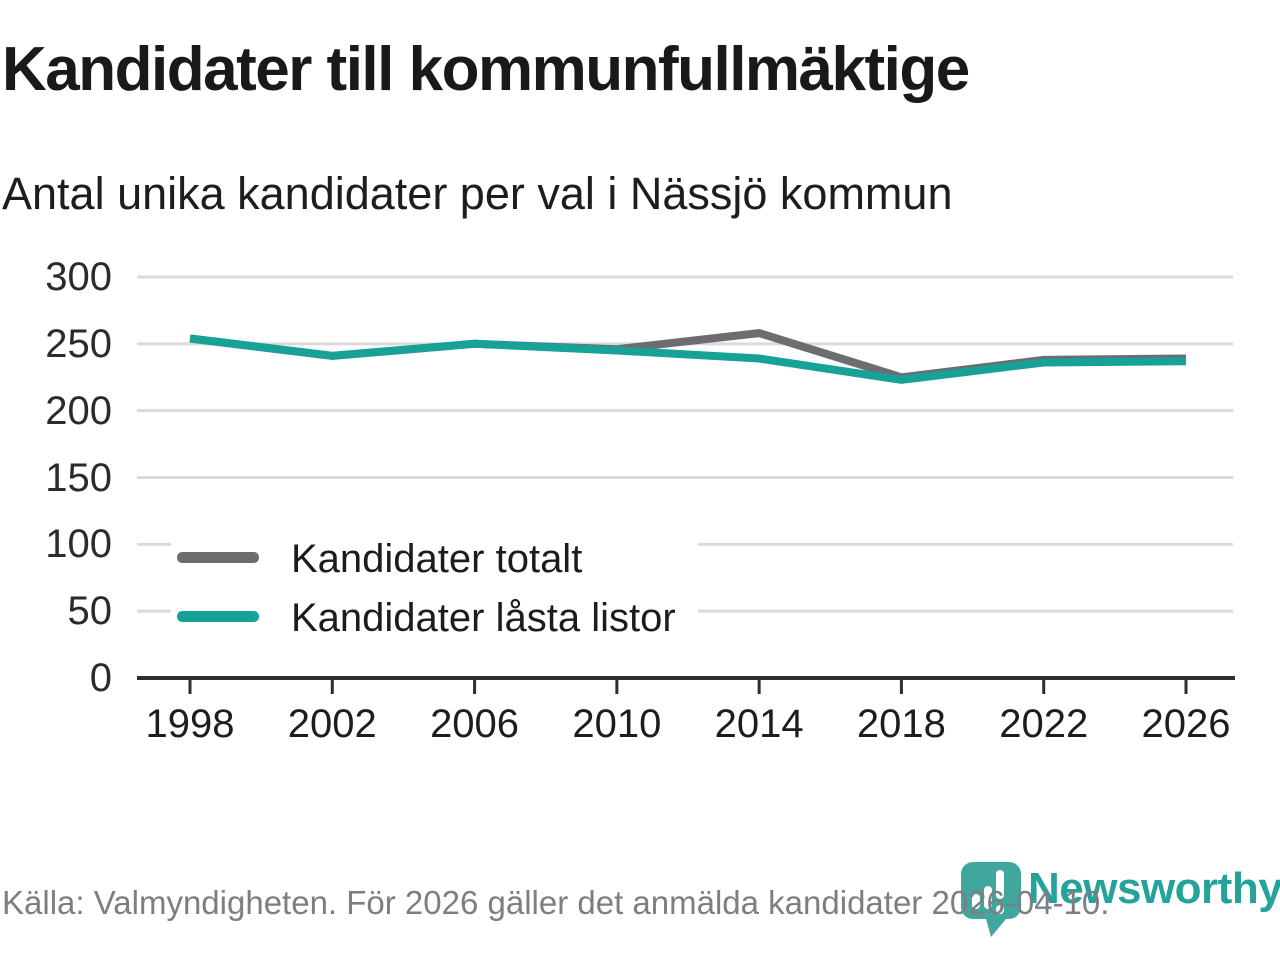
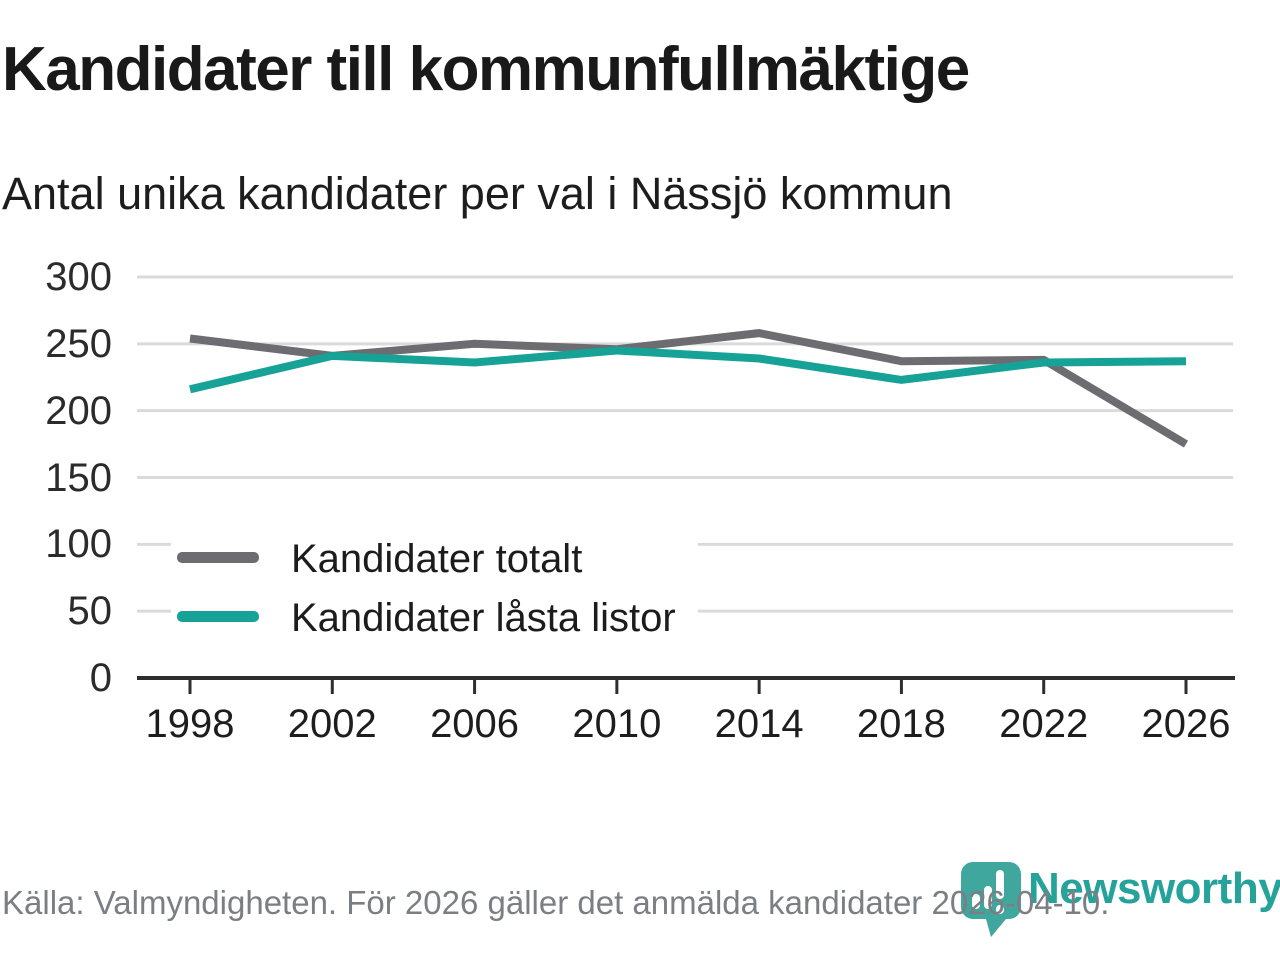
Kandidater låsta listor/1998: 254 -> 216
Kandidater låsta listor/2006: 250 -> 236
Kandidater totalt/2018: 225 -> 237
Kandidater totalt/2026: 239 -> 175
